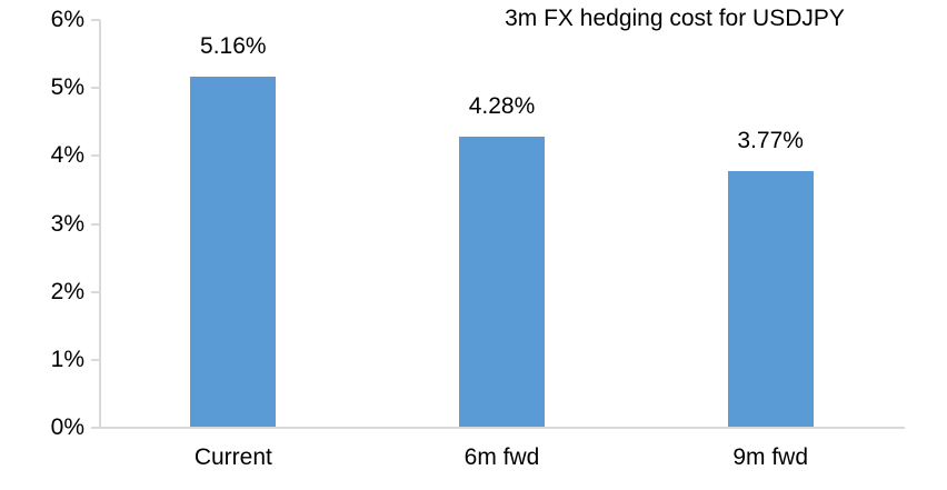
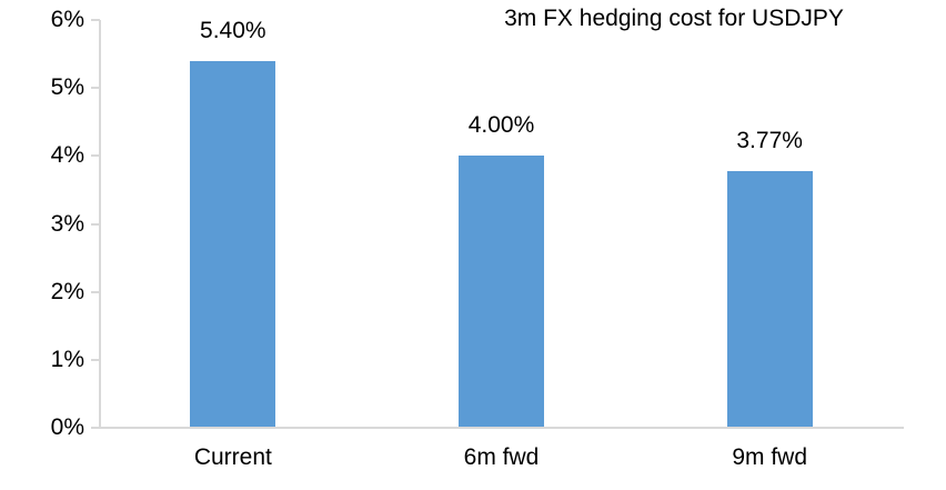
Current: 5.16% -> 5.40%
6m fwd: 4.28% -> 4.00%
